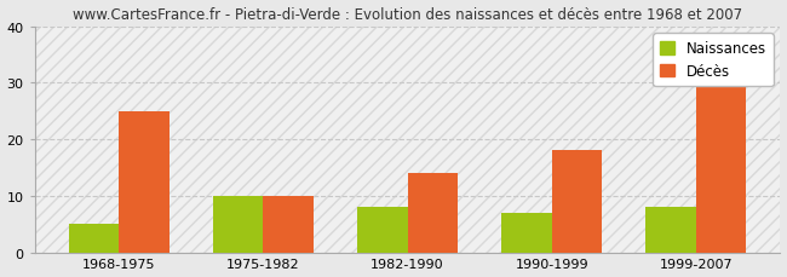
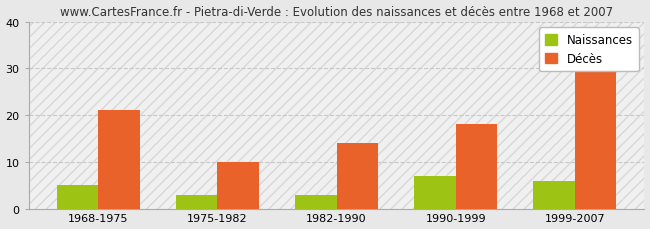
Décès/1968-1975: 25 -> 21
Naissances/1975-1982: 10 -> 3
Naissances/1982-1990: 8 -> 3
Naissances/1999-2007: 8 -> 6
